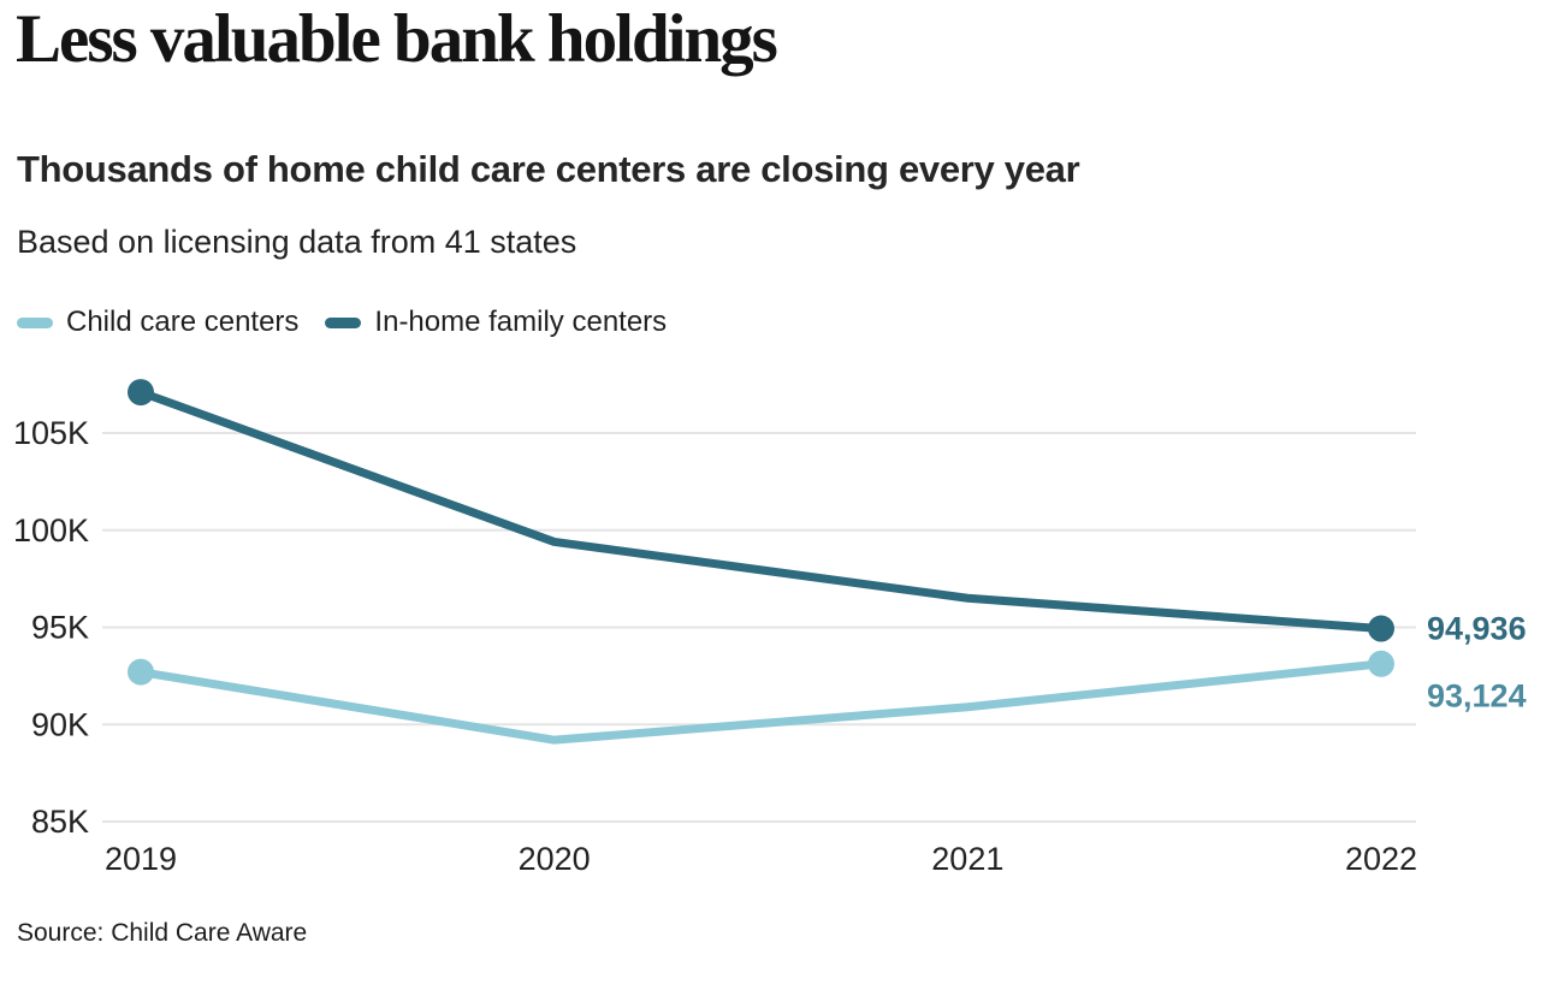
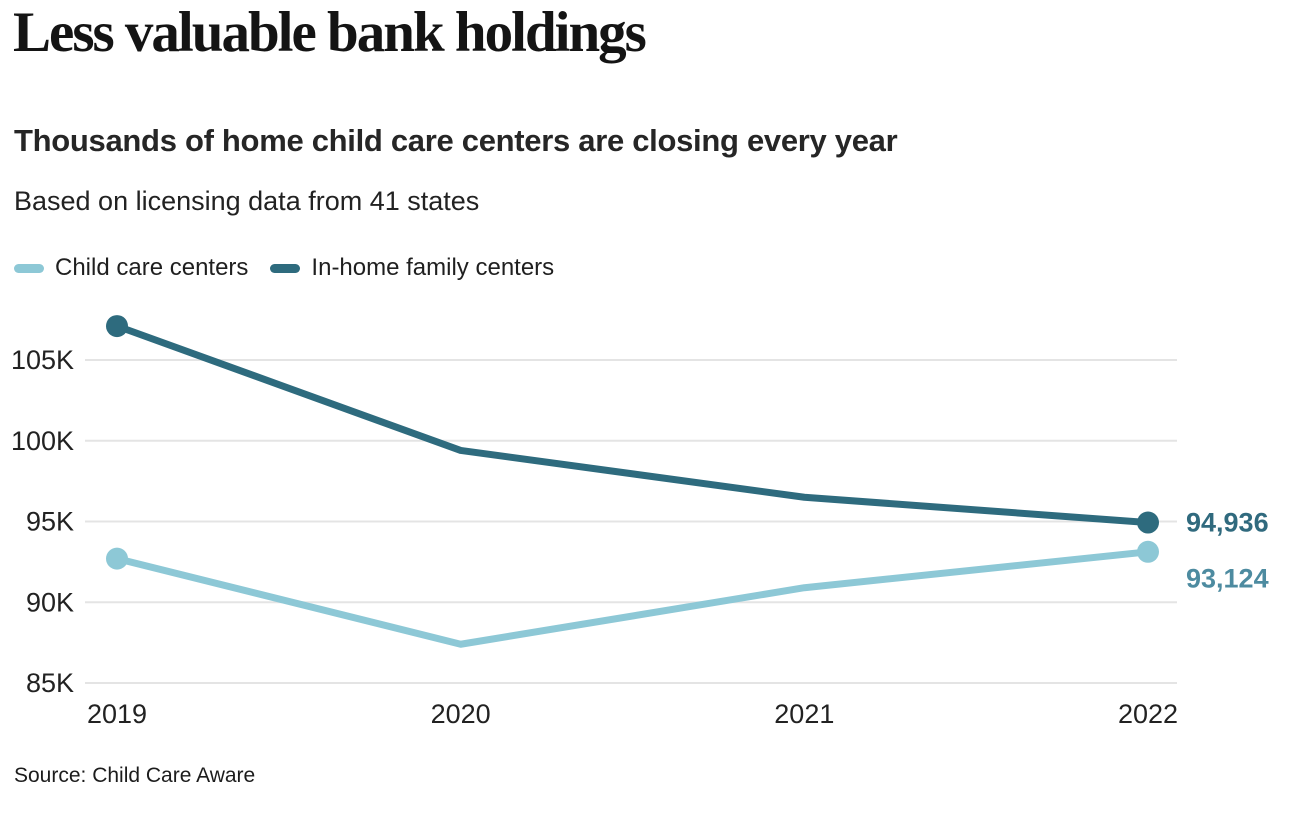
Child care centers/2020: 89.2K -> 87.4K
